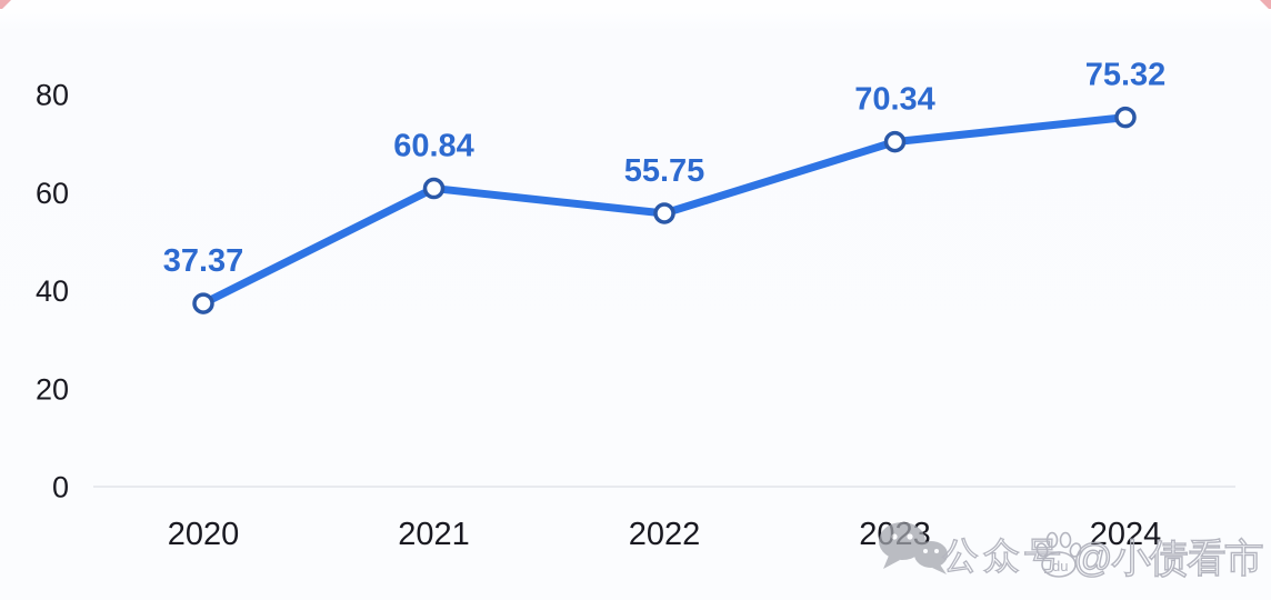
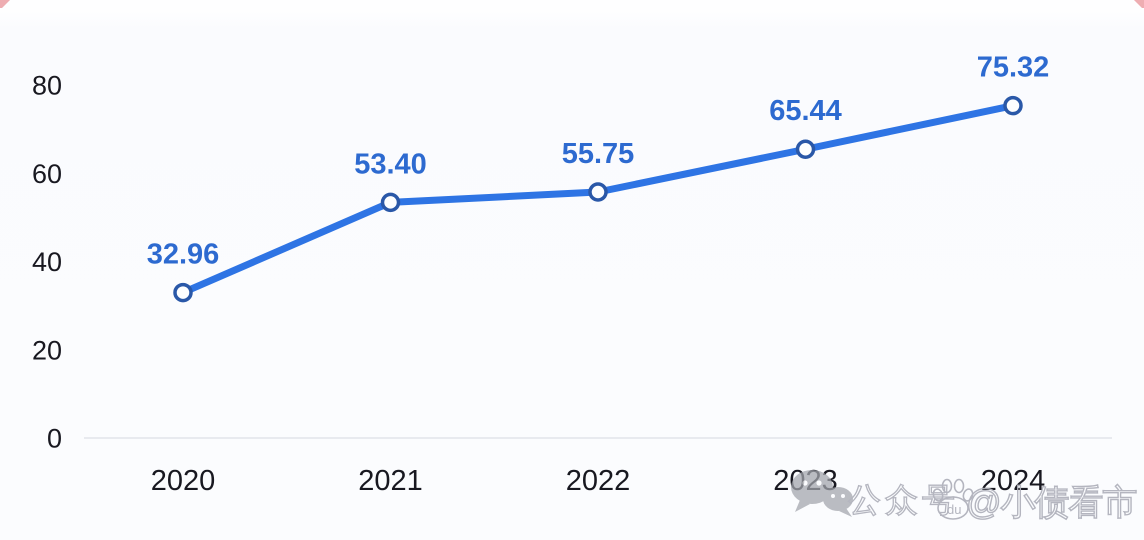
2020: 37.37 -> 32.96
2021: 60.84 -> 53.40
2023: 70.34 -> 65.44
